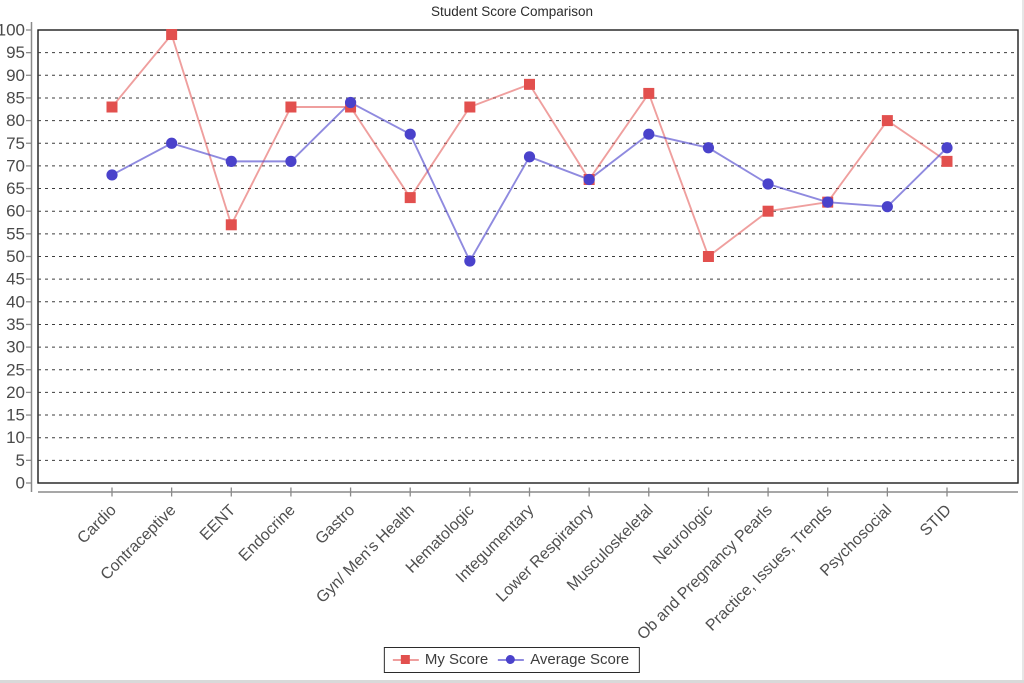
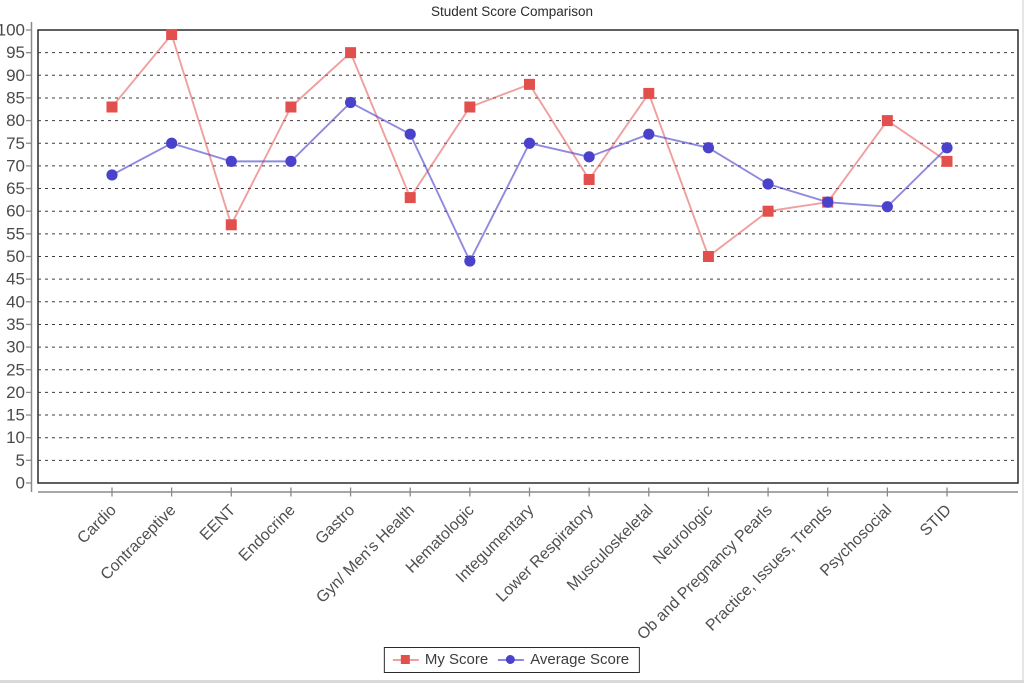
My Score/Gastro: 83 -> 95
Average Score/Integumentary: 72 -> 75
Average Score/Lower Respiratory: 67 -> 72
